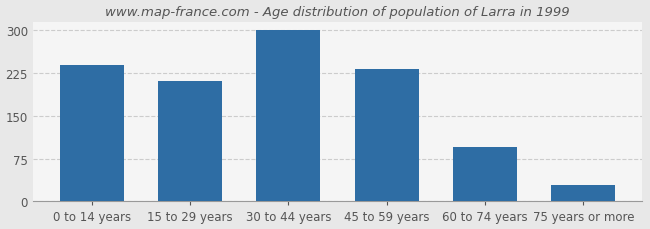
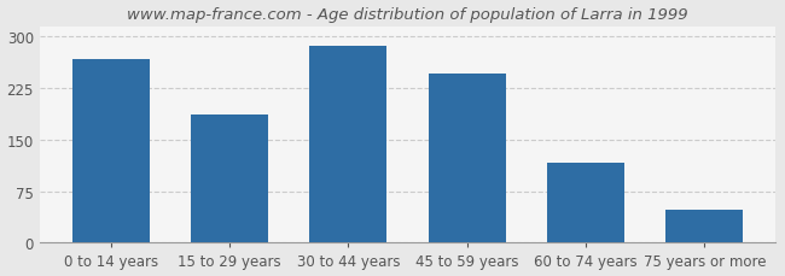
0 to 14 years: 238 -> 266
15 to 29 years: 210 -> 186
30 to 44 years: 300 -> 286
45 to 59 years: 232 -> 246
60 to 74 years: 95 -> 116
75 years or more: 28 -> 48
